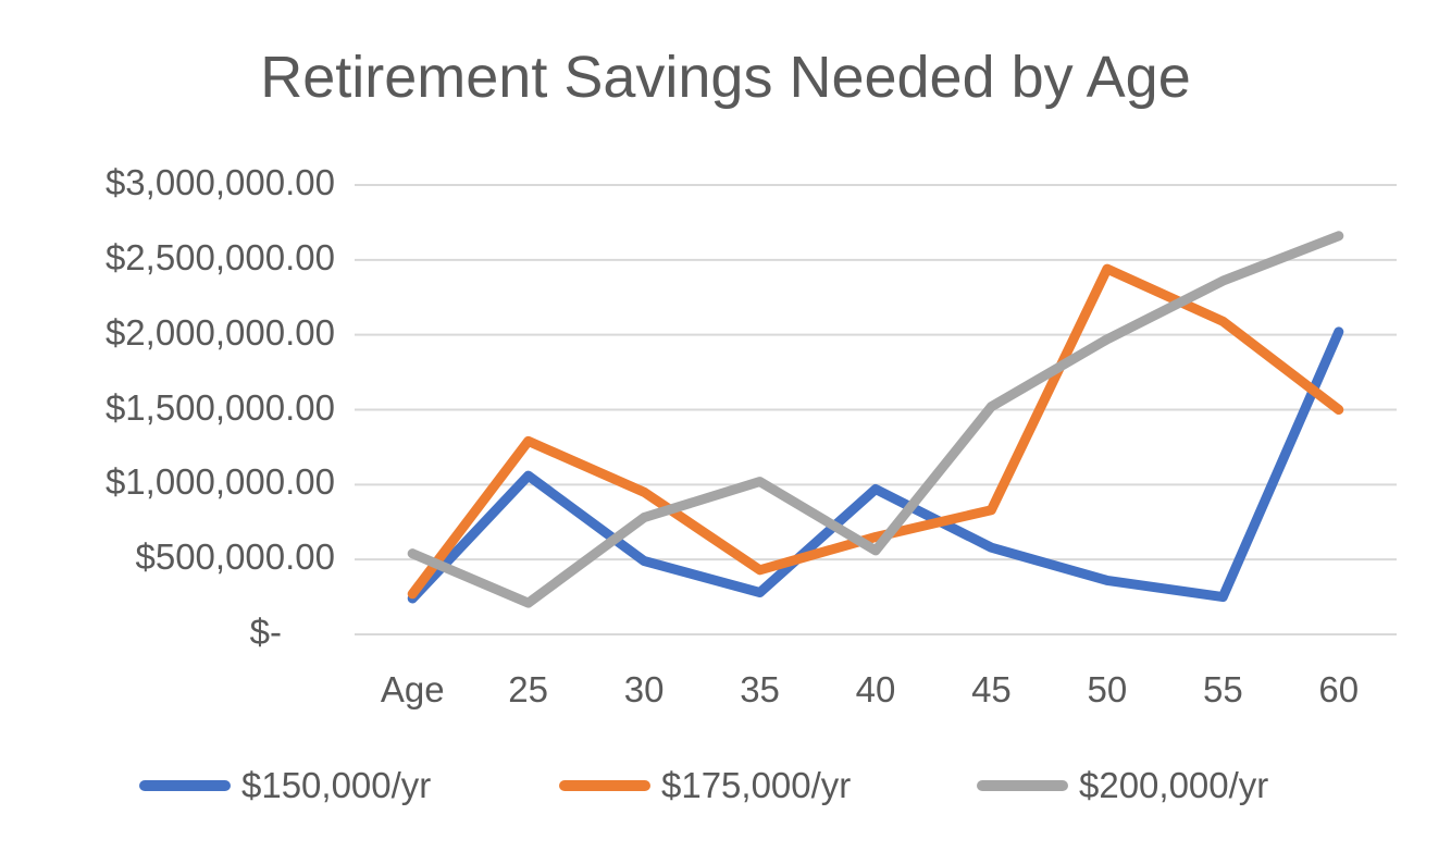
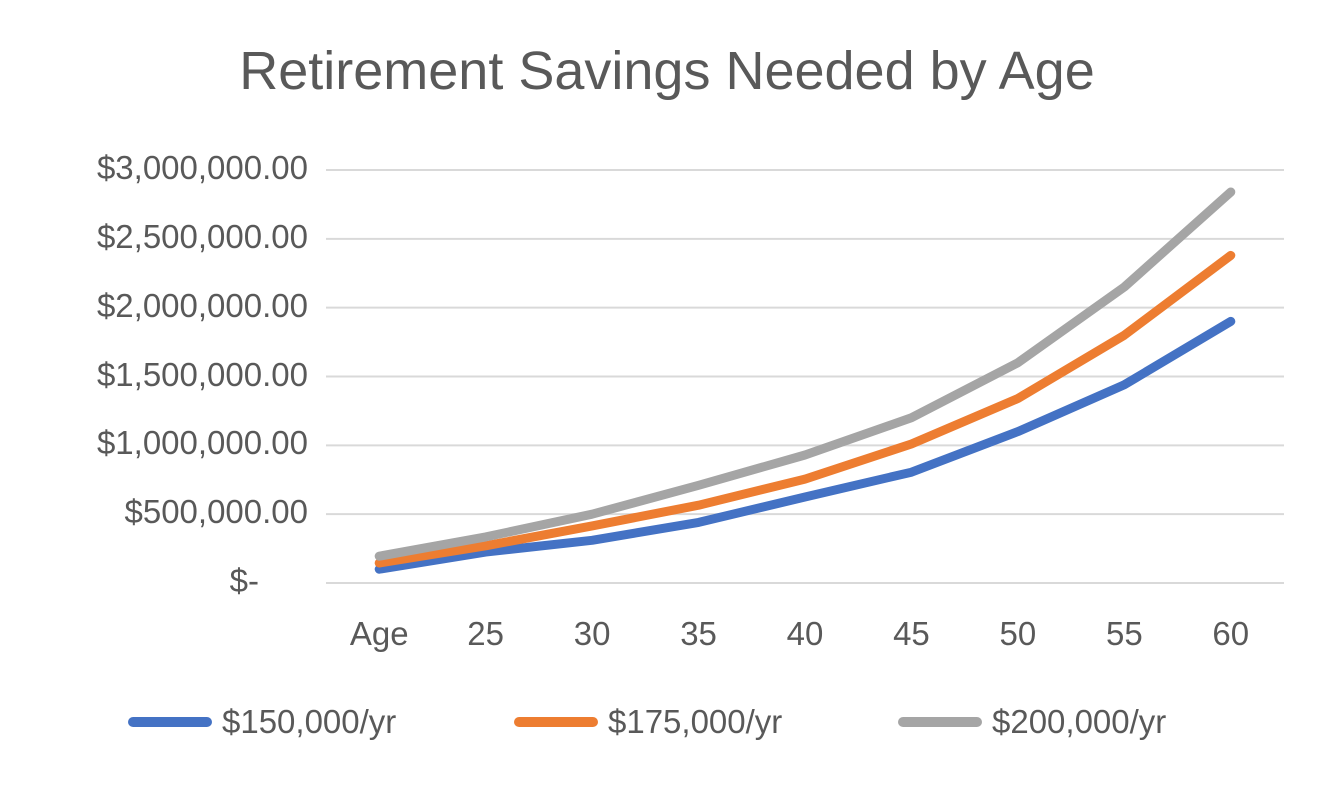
$150,000/yr/Age: $240000 -> $100000
$175,000/yr/Age: $270000 -> $140000
$200,000/yr/Age: $540000 -> $200000
$150,000/yr/25: $1060000 -> $220000
$175,000/yr/25: $1290000 -> $270000
$200,000/yr/25: $210000 -> $340000
$150,000/yr/30: $490000 -> $310000
$175,000/yr/30: $950000 -> $420000
$200,000/yr/30: $780000 -> $500000
$150,000/yr/35: $280000 -> $440000
$175,000/yr/35: $430000 -> $560000
$200,000/yr/35: $1020000 -> $710000
$150,000/yr/40: $970000 -> $620000
$175,000/yr/40: $650000 -> $760000
$200,000/yr/40: $560000 -> $930000
$150,000/yr/45: $580000 -> $800000
$175,000/yr/45: $830000 -> $1010000
$200,000/yr/45: $1520000 -> $1200000
$150,000/yr/50: $360000 -> $1100000
$175,000/yr/50: $2440000 -> $1340000
$200,000/yr/50: $1970000 -> $1600000
$150,000/yr/55: $250000 -> $1440000
$175,000/yr/55: $2090000 -> $1800000
$200,000/yr/55: $2360000 -> $2150000
$150,000/yr/60: $2020000 -> $1900000
$175,000/yr/60: $1500000 -> $2380000
$200,000/yr/60: $2660000 -> $2840000
